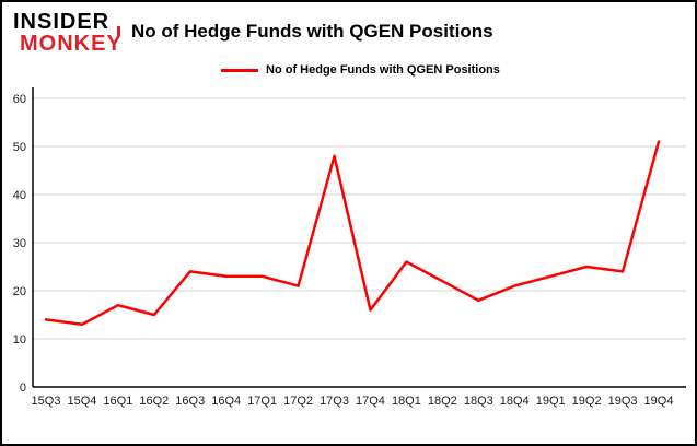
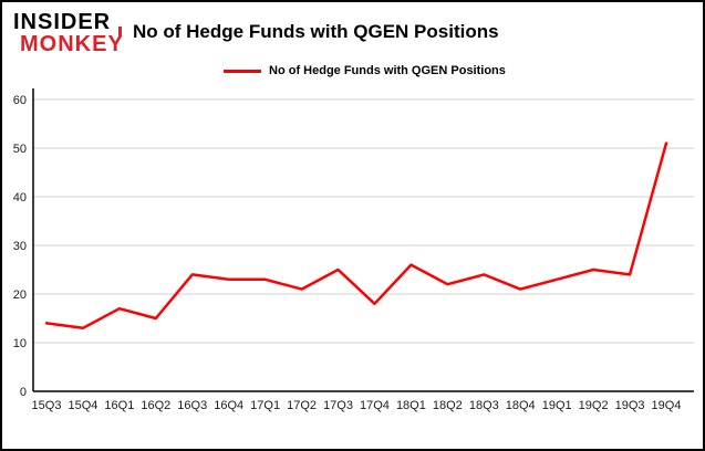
17Q3: 48 -> 25
17Q4: 16 -> 18
18Q3: 18 -> 24
